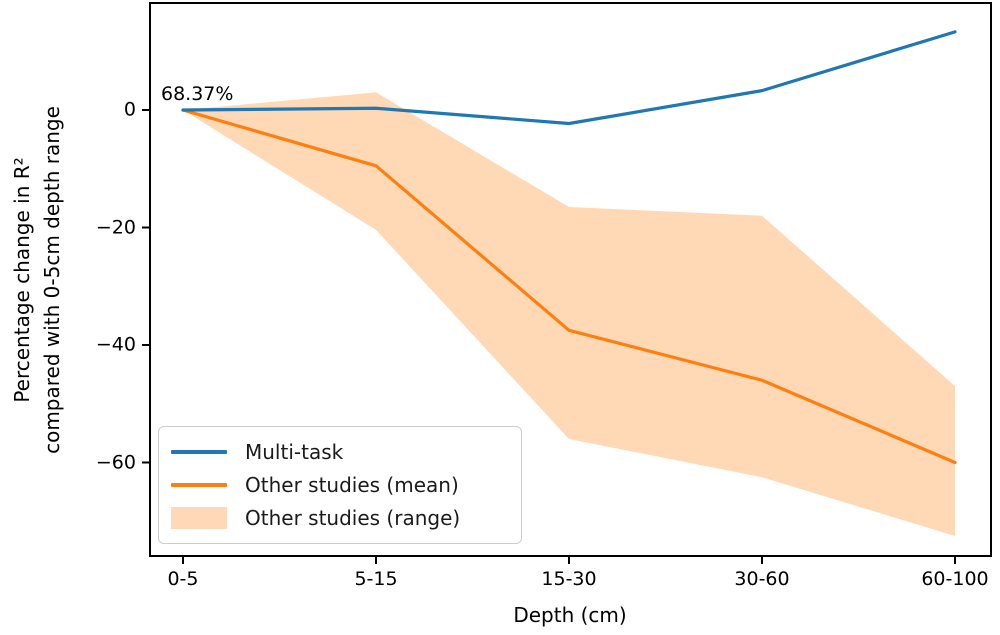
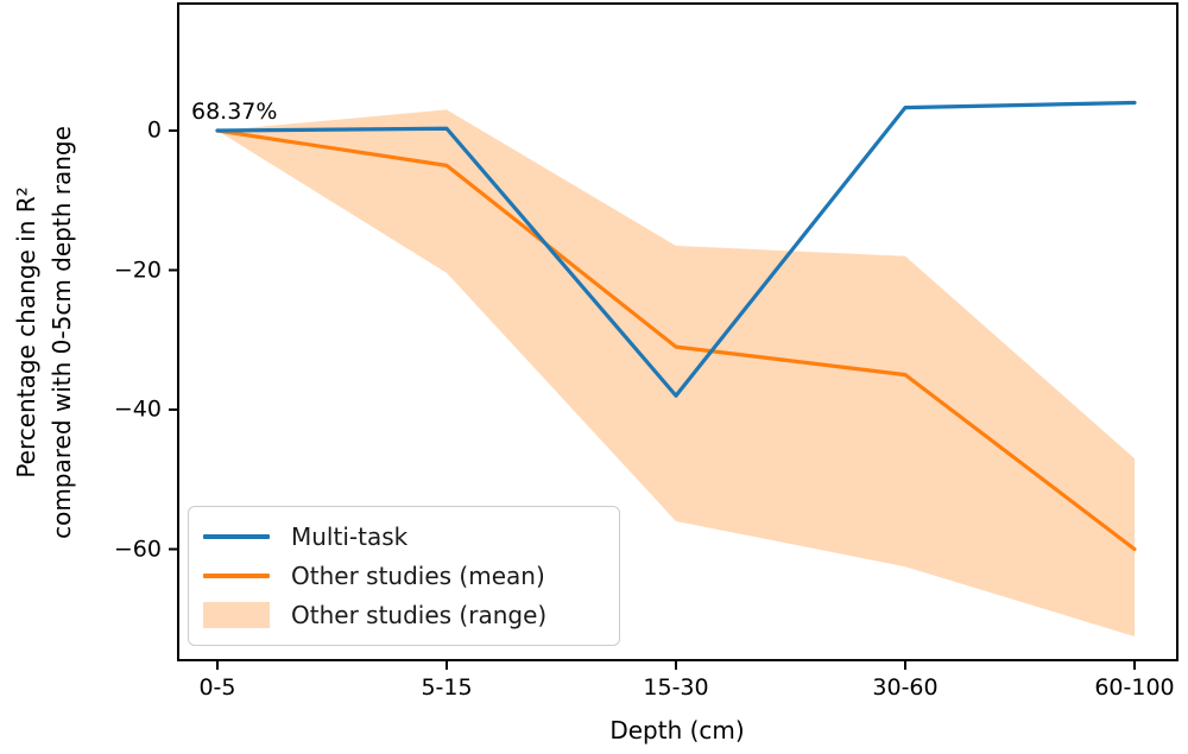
Other studies (mean)/5-15: -10 -> -5
Multi-task/15-30: -2 -> -38
Other studies (mean)/15-30: -38 -> -31
Other studies (mean)/30-60: -46 -> -35
Multi-task/60-100: 13 -> 4
